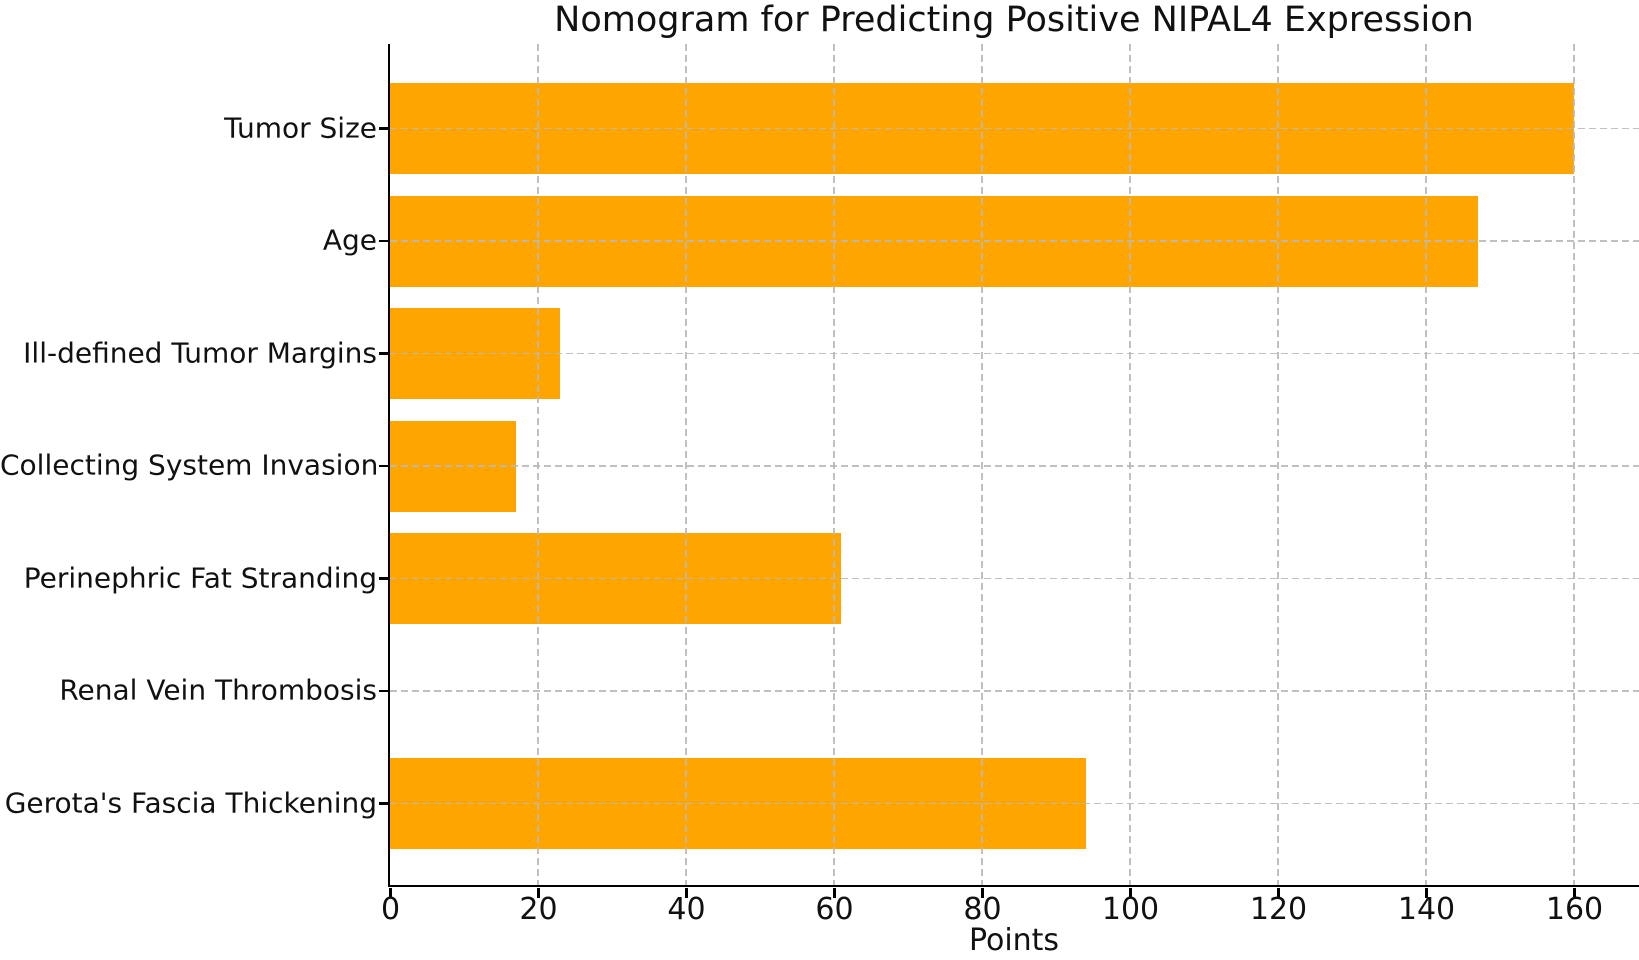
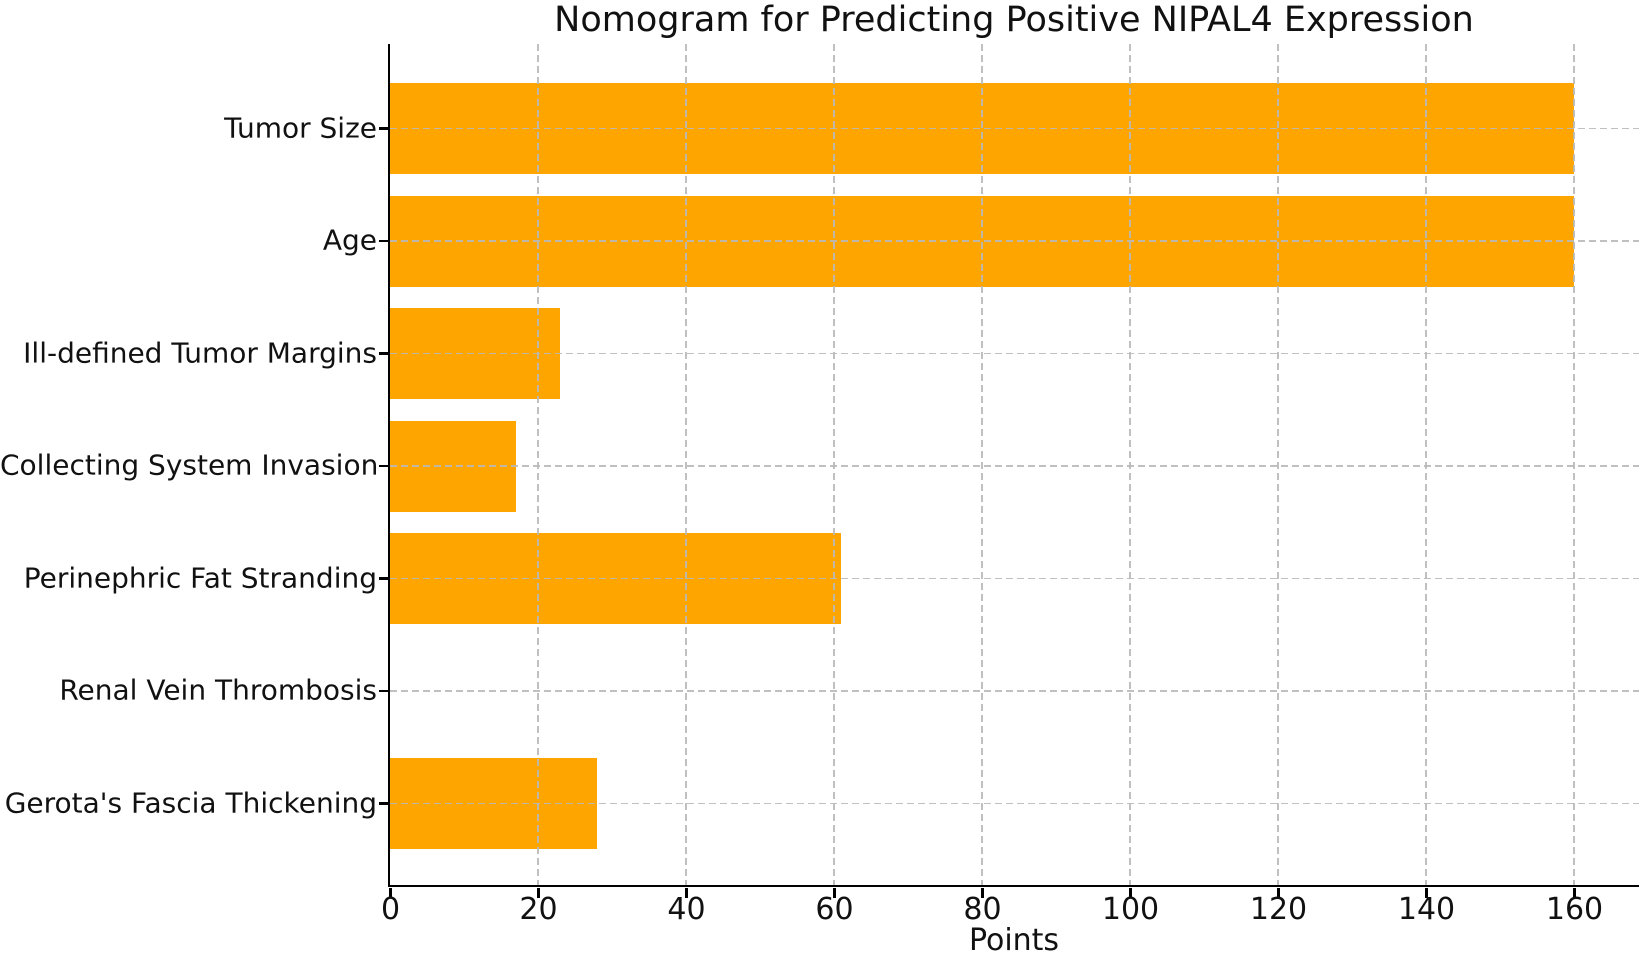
Age: 147 -> 160
Gerota's Fascia Thickening: 94 -> 28
